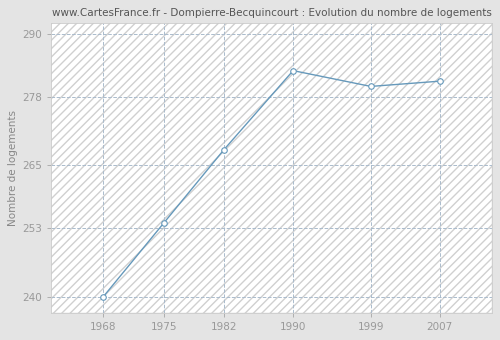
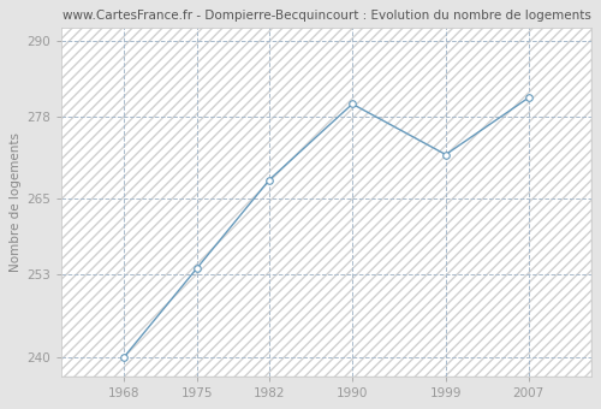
1990: 283 -> 280
1999: 280 -> 272
